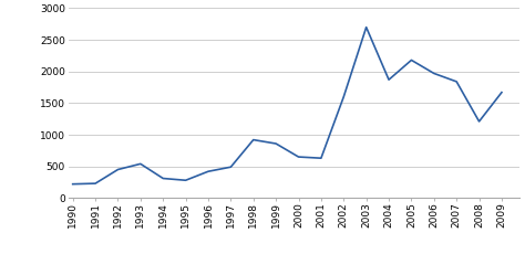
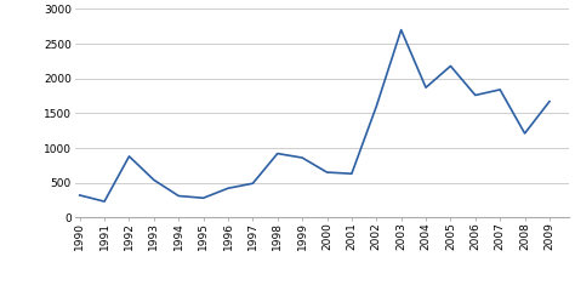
1990: 220 -> 320
1992: 450 -> 880
2006: 1970 -> 1760
